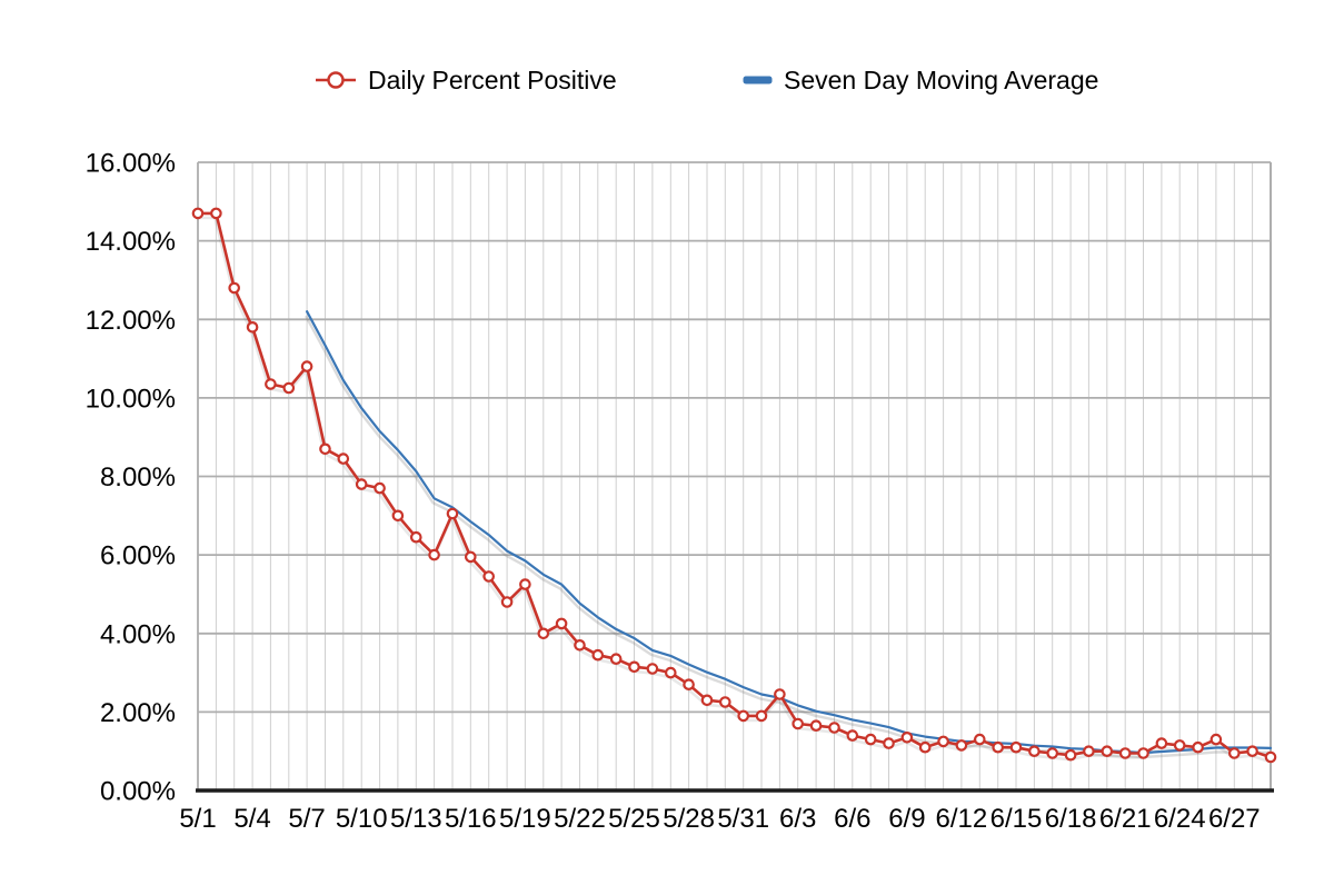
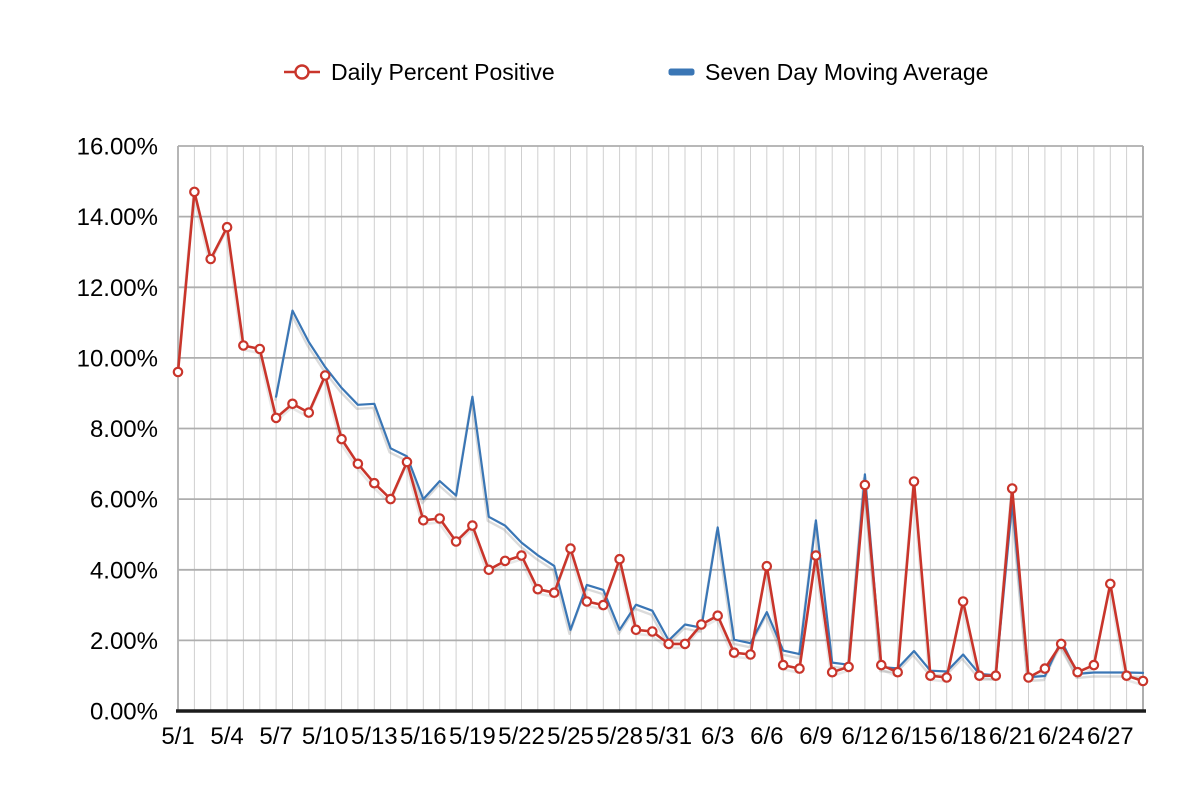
Daily Percent Positive/5/1: 14.7% -> 9.6%
Daily Percent Positive/5/4: 11.8% -> 13.7%
Daily Percent Positive/5/7: 10.8% -> 8.3%
Seven Day Moving Average/5/7: 12.2% -> 8.9%
Daily Percent Positive/5/10: 7.8% -> 9.5%
Seven Day Moving Average/5/13: 8.1% -> 8.7%
Daily Percent Positive/5/16: 6.0% -> 5.4%
Seven Day Moving Average/5/16: 6.8% -> 6.0%
Seven Day Moving Average/5/19: 5.8% -> 8.9%
Daily Percent Positive/5/22: 3.7% -> 4.4%
Daily Percent Positive/5/25: 3.1% -> 4.6%
Seven Day Moving Average/5/25: 3.9% -> 2.3%
Daily Percent Positive/5/28: 2.7% -> 4.3%
Seven Day Moving Average/5/28: 3.2% -> 2.3%
Seven Day Moving Average/5/31: 2.6% -> 2.0%
Daily Percent Positive/6/3: 1.7% -> 2.7%
Seven Day Moving Average/6/3: 2.2% -> 5.2%
Daily Percent Positive/6/6: 1.4% -> 4.1%
Seven Day Moving Average/6/6: 1.8% -> 2.8%
Daily Percent Positive/6/9: 1.4% -> 4.4%
Seven Day Moving Average/6/9: 1.5% -> 5.4%
Daily Percent Positive/6/12: 1.1% -> 6.4%
Seven Day Moving Average/6/12: 1.2% -> 6.7%
Daily Percent Positive/6/15: 1.1% -> 6.5%
Seven Day Moving Average/6/15: 1.2% -> 1.7%
Daily Percent Positive/6/18: 0.9% -> 3.1%
Seven Day Moving Average/6/18: 1.1% -> 1.6%
Daily Percent Positive/6/21: 0.9% -> 6.3%
Seven Day Moving Average/6/21: 1.0% -> 5.9%
Daily Percent Positive/6/24: 1.1% -> 1.9%
Seven Day Moving Average/6/24: 1.0% -> 2.0%
Daily Percent Positive/6/27: 0.9% -> 3.6%
